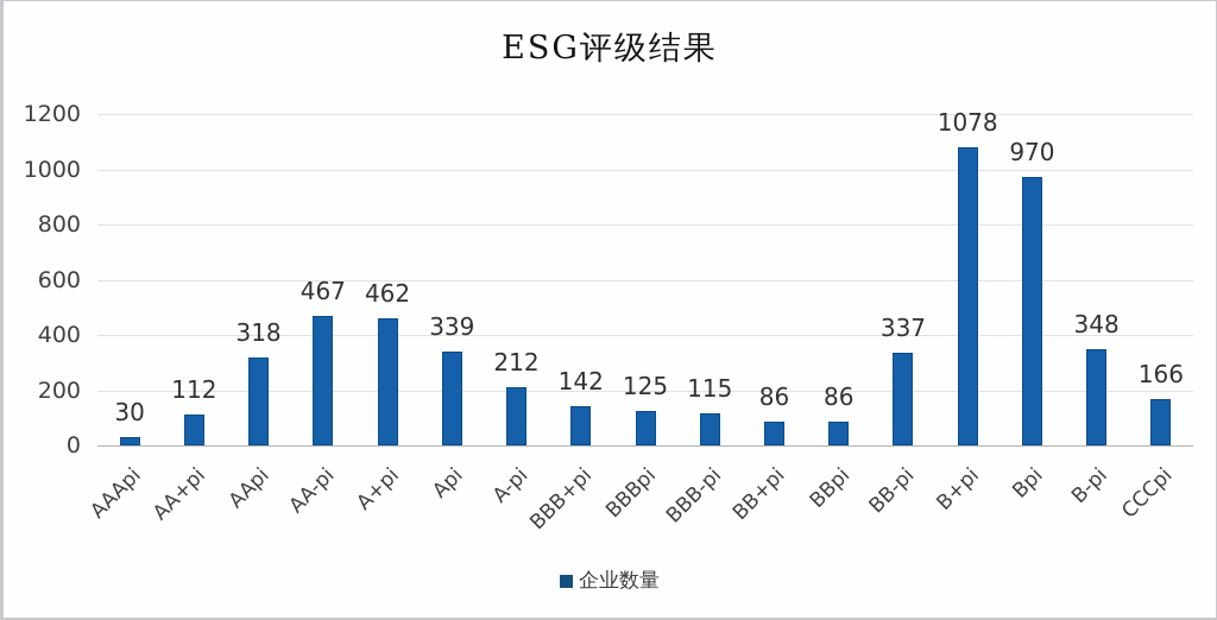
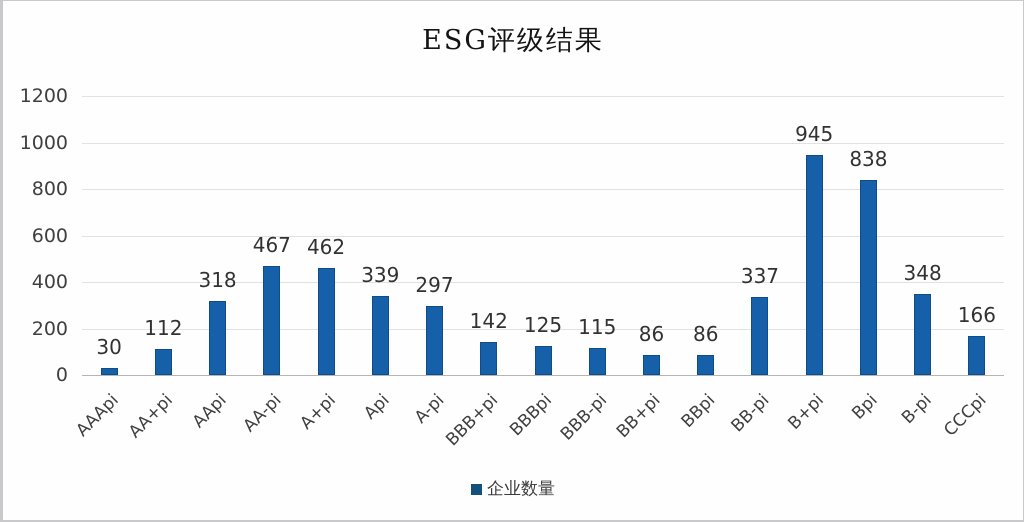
A-pi: 212 -> 297
B+pi: 1078 -> 945
Bpi: 970 -> 838
